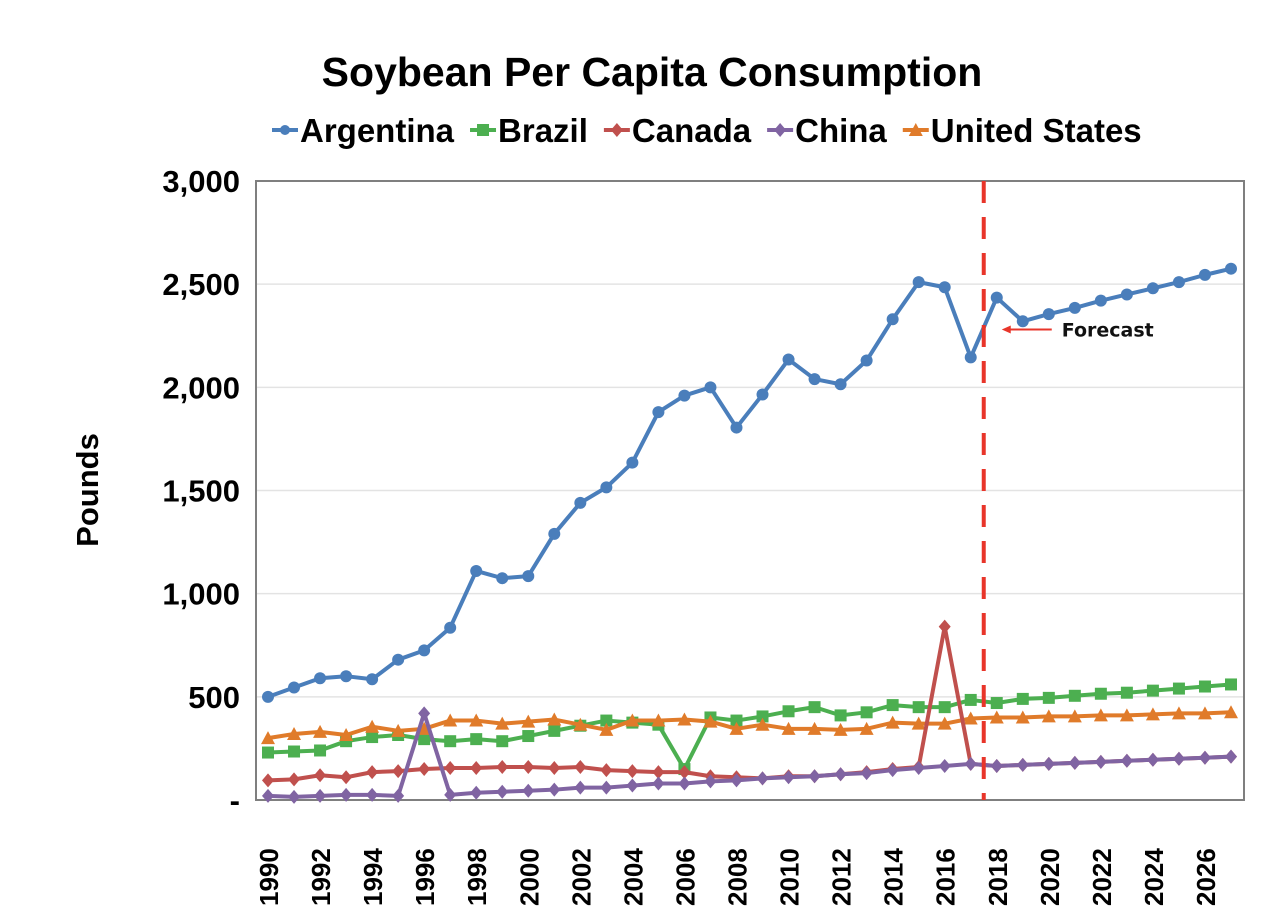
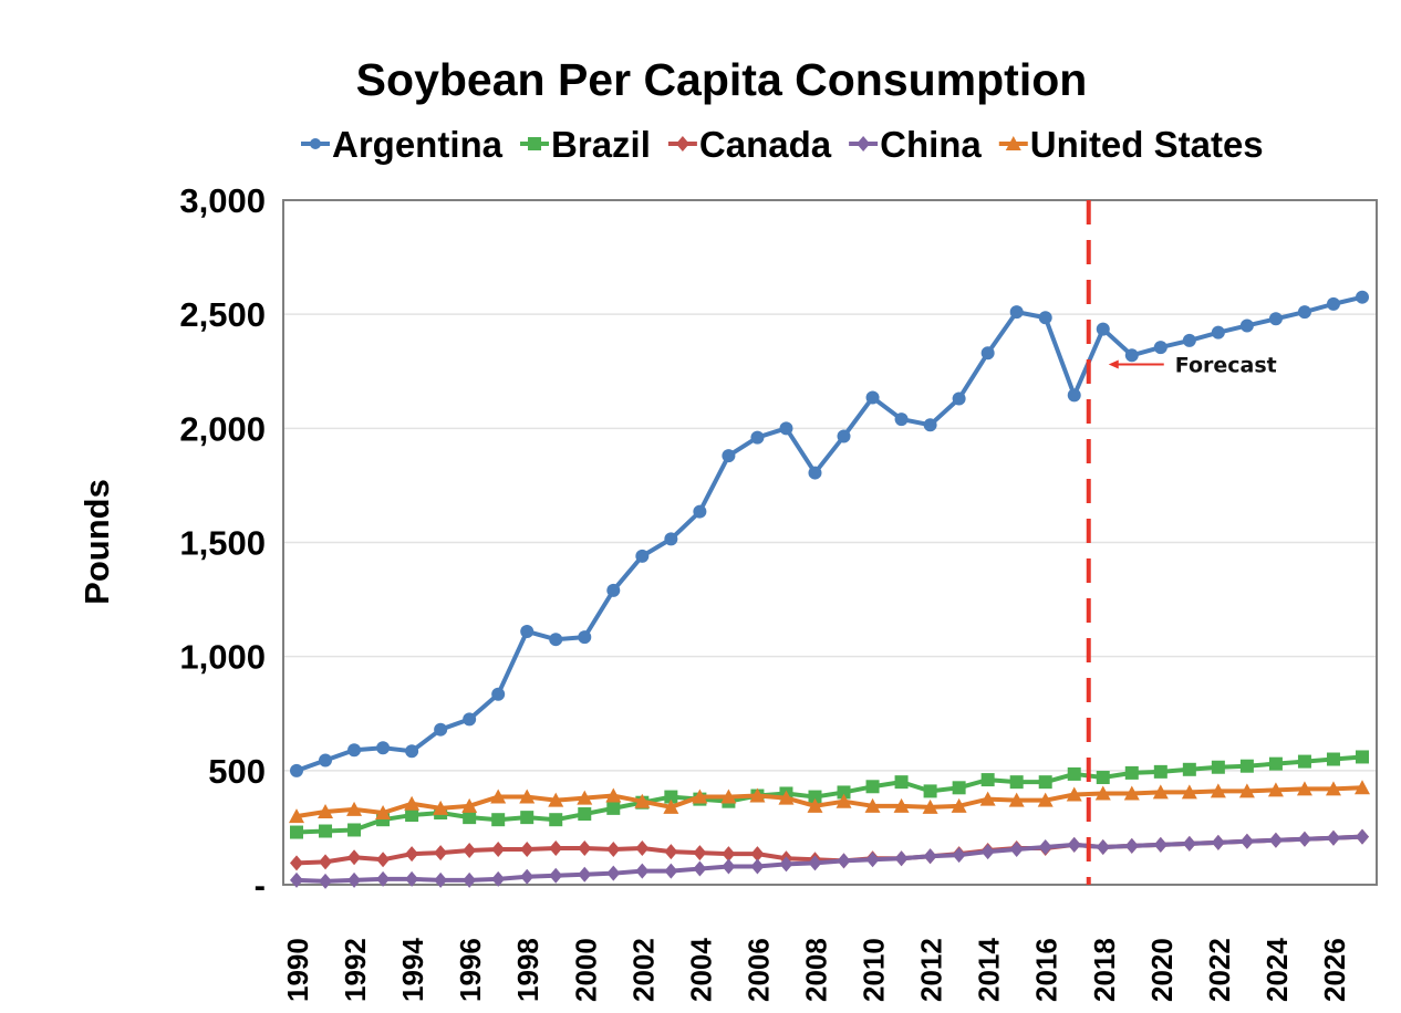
China/1996: 420 -> 20
Brazil/2006: 150 -> 390
Canada/2016: 840 -> 160
